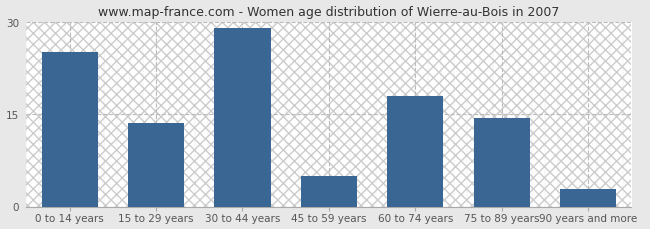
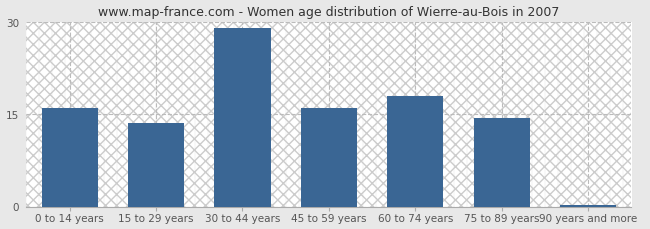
0 to 14 years: 25.0 -> 16.0
45 to 59 years: 5.0 -> 16.0
90 years and more: 2.8 -> 0.3
